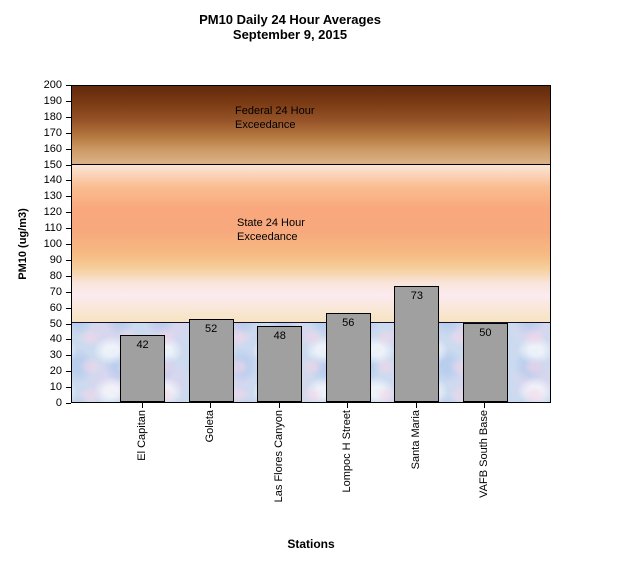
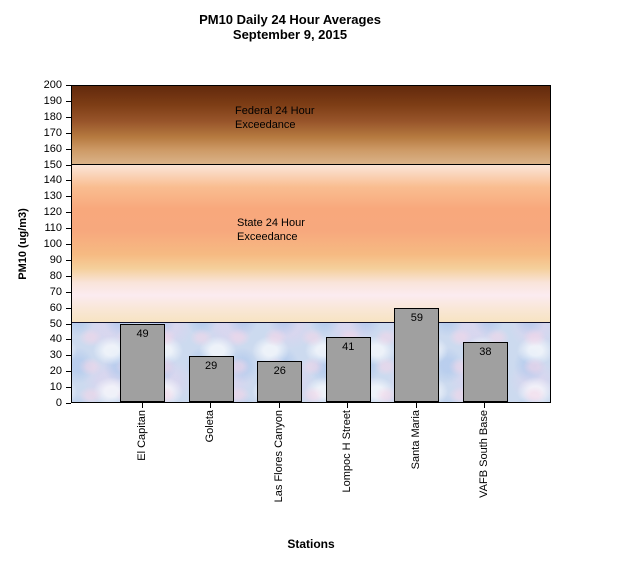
El Capitan: 42 -> 49
Goleta: 52 -> 29
Las Flores Canyon: 48 -> 26
Lompoc H Street: 56 -> 41
Santa Maria: 73 -> 59
VAFB South Base: 50 -> 38
